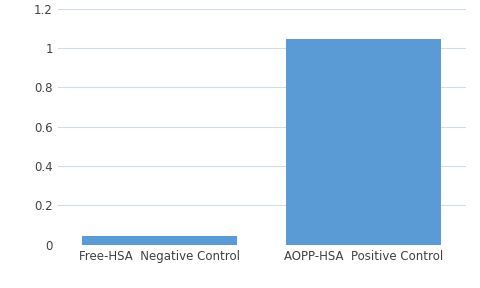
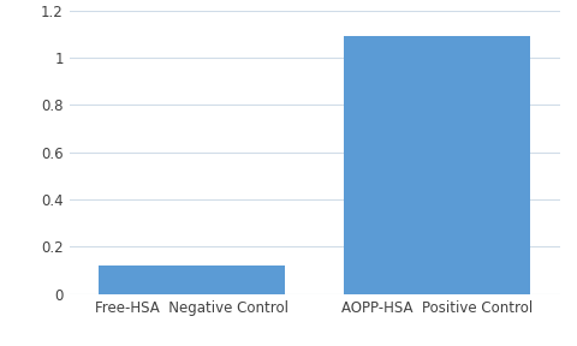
Free-HSA Negative Control: 0.05 -> 0.12
AOPP-HSA Positive Control: 1.04 -> 1.09
